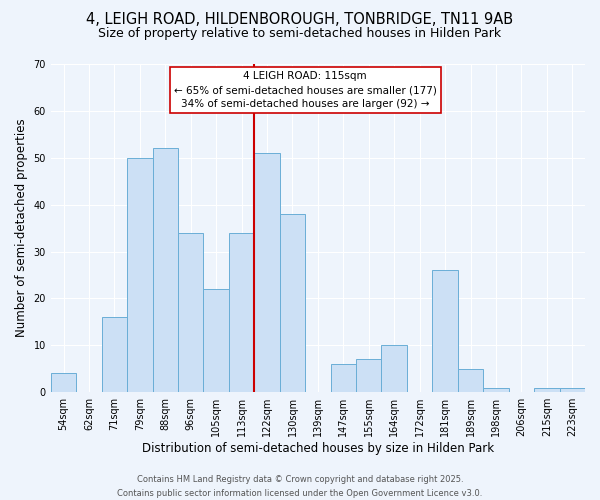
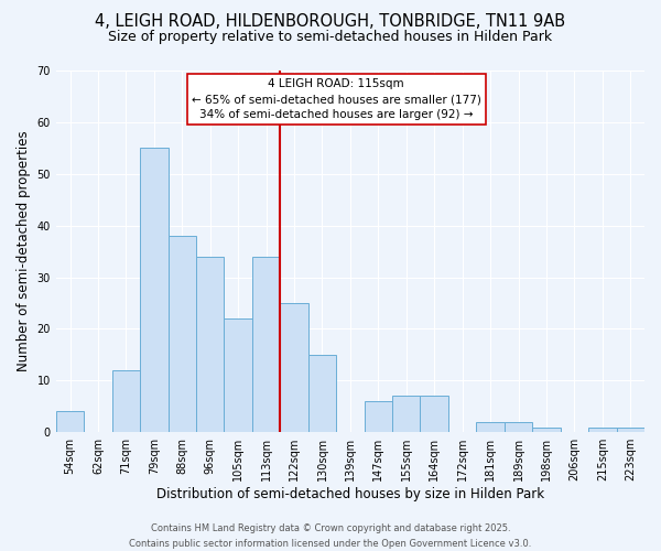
71sqm: 16 -> 12
79sqm: 50 -> 55
88sqm: 52 -> 38
122sqm: 51 -> 25
130sqm: 38 -> 15
164sqm: 10 -> 7
181sqm: 26 -> 2
189sqm: 5 -> 2
